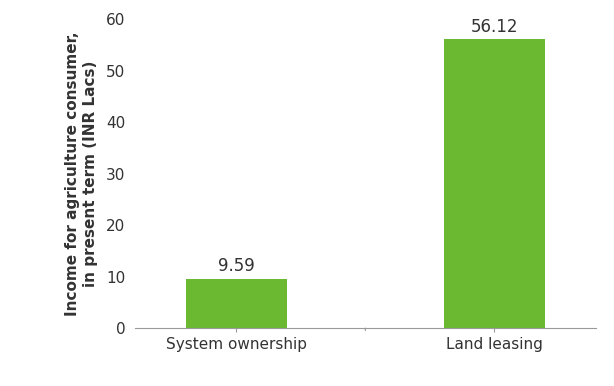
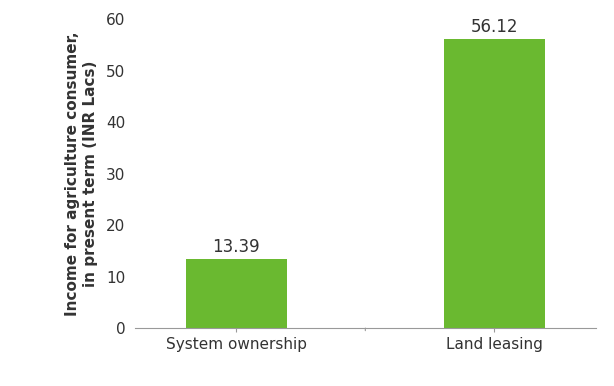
System ownership: 9.59 -> 13.39
